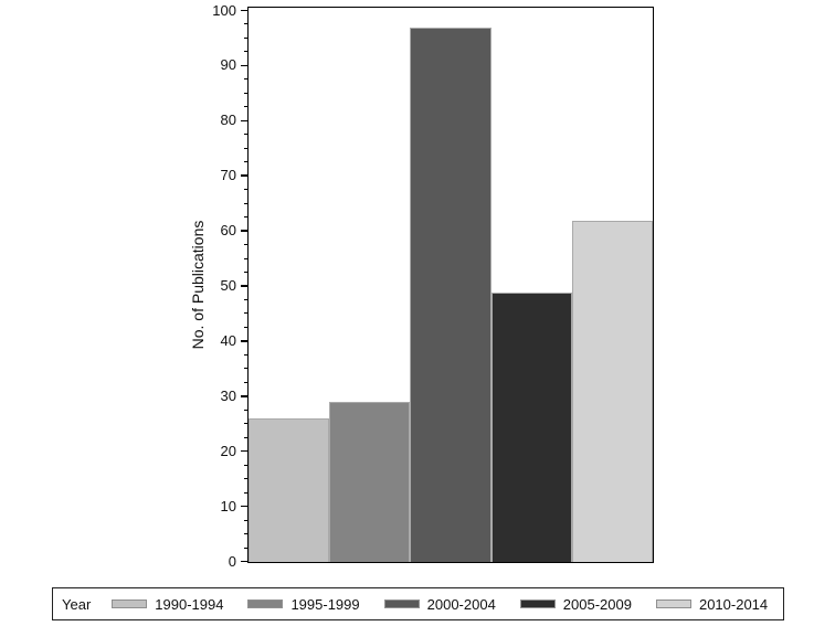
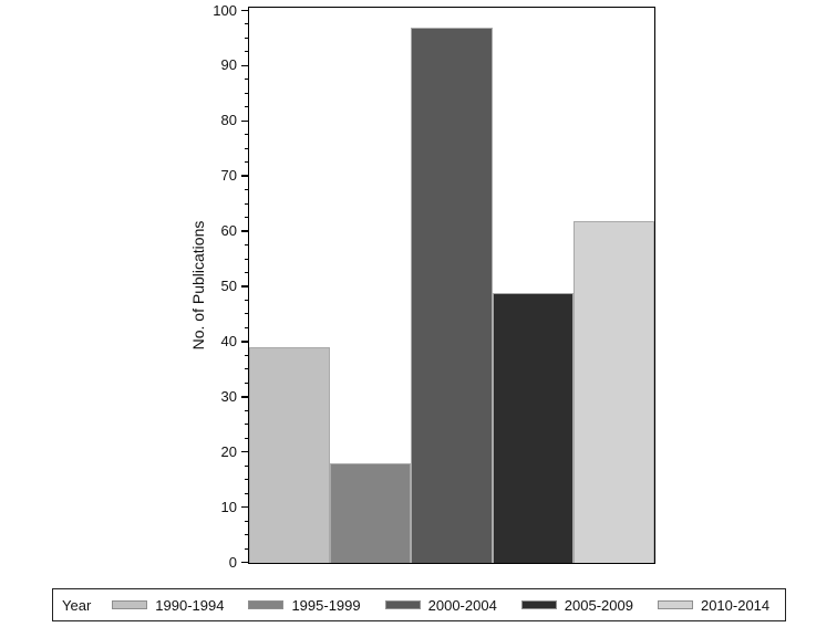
1990-1994: 26 -> 39
1995-1999: 29 -> 18
